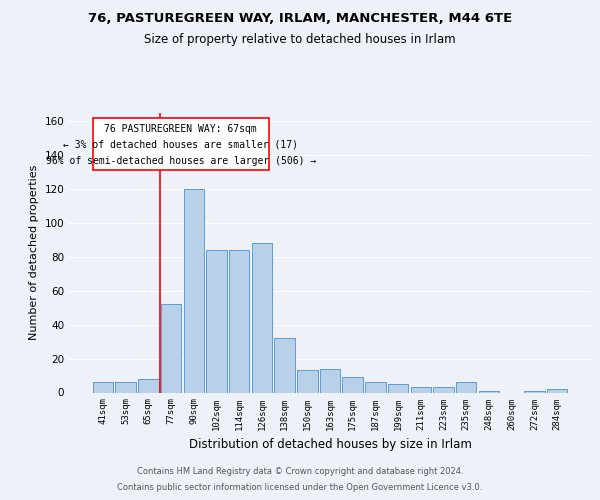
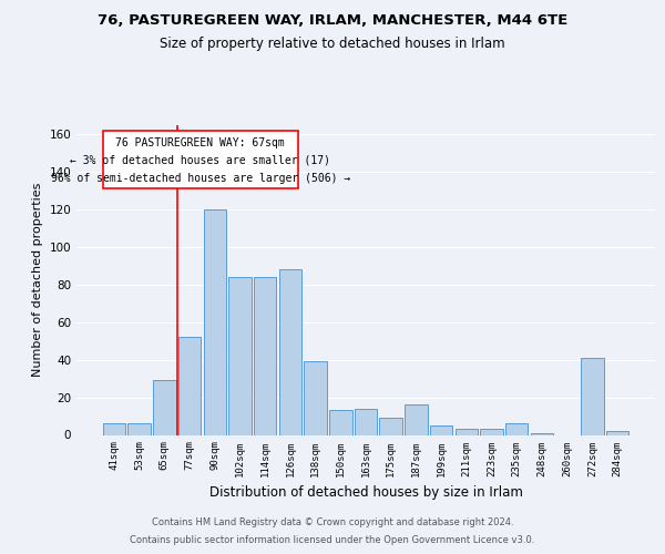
65sqm: 8 -> 29
138sqm: 32 -> 39
187sqm: 6 -> 16
272sqm: 1 -> 41
